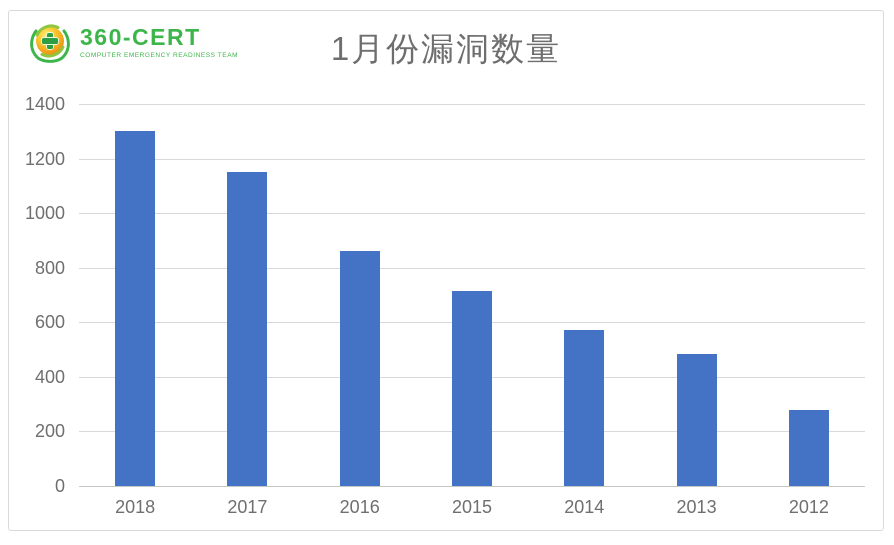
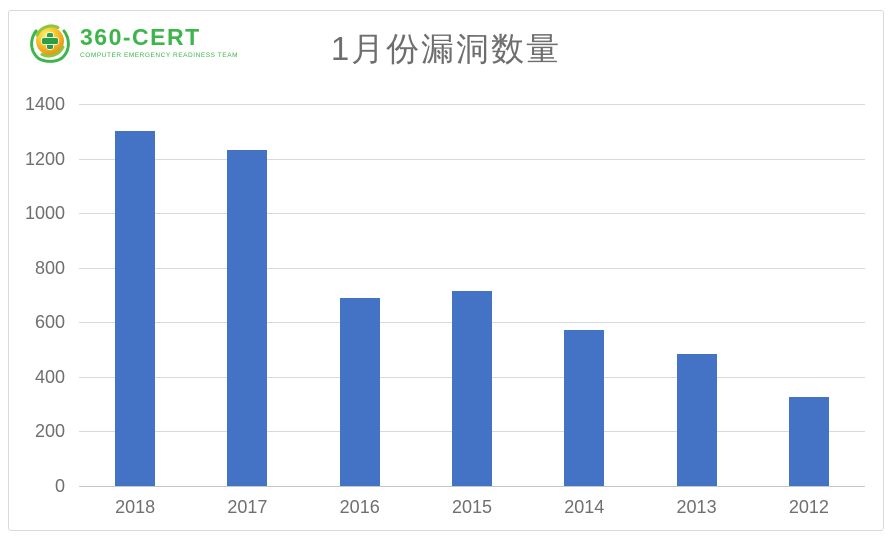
2017: 1150 -> 1230
2016: 860 -> 690
2012: 280 -> 320
